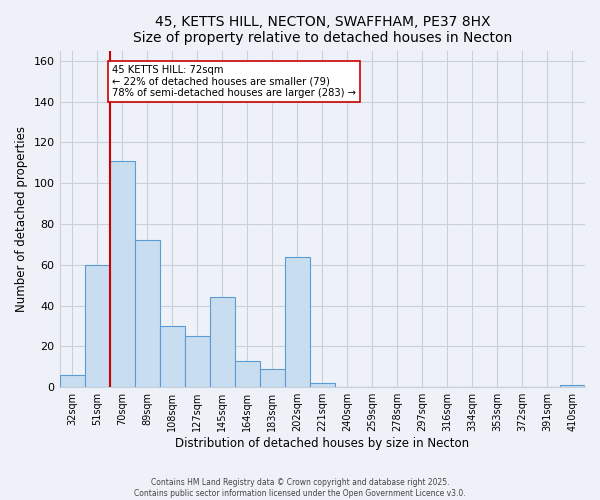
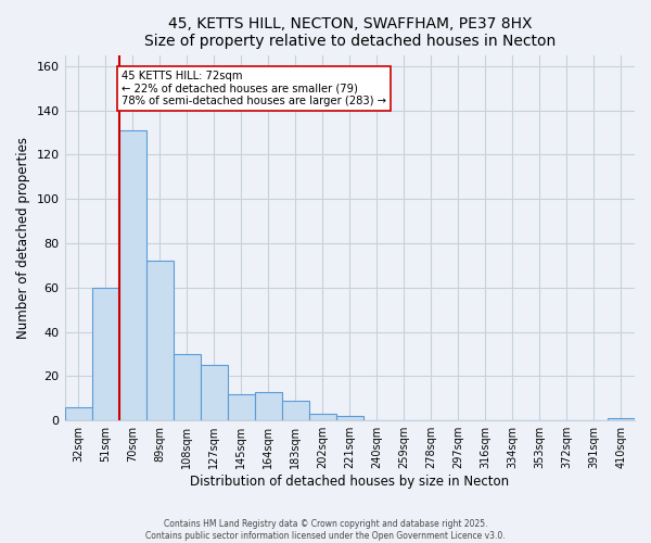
70sqm: 111 -> 131
145sqm: 44 -> 12
202sqm: 64 -> 3
